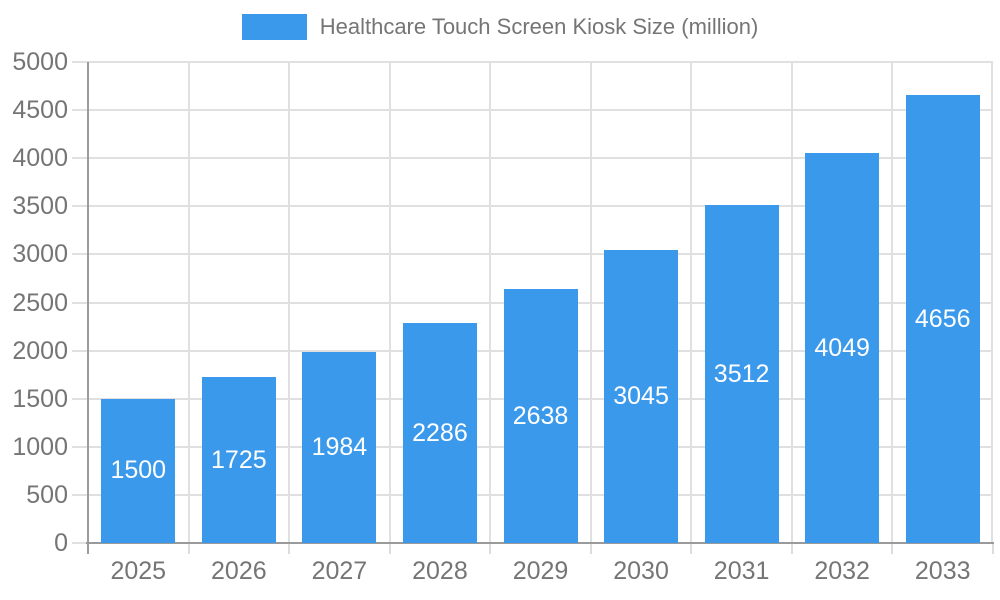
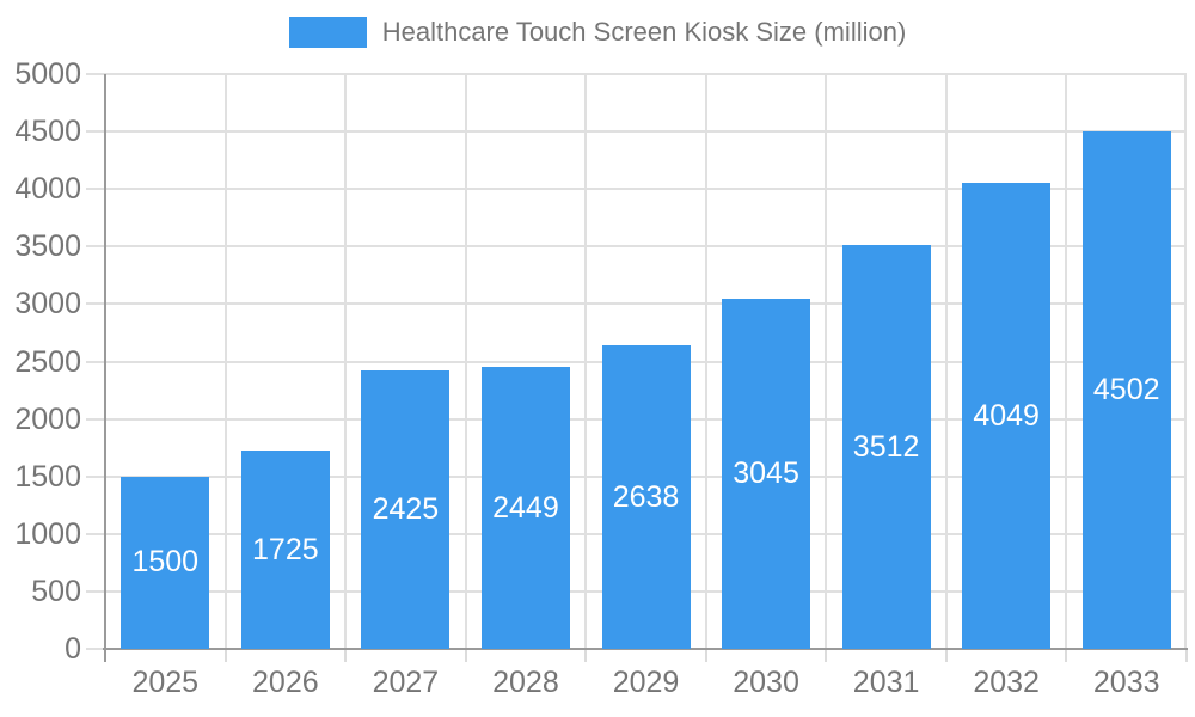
2027: 1984 -> 2425
2028: 2286 -> 2449
2033: 4656 -> 4502
